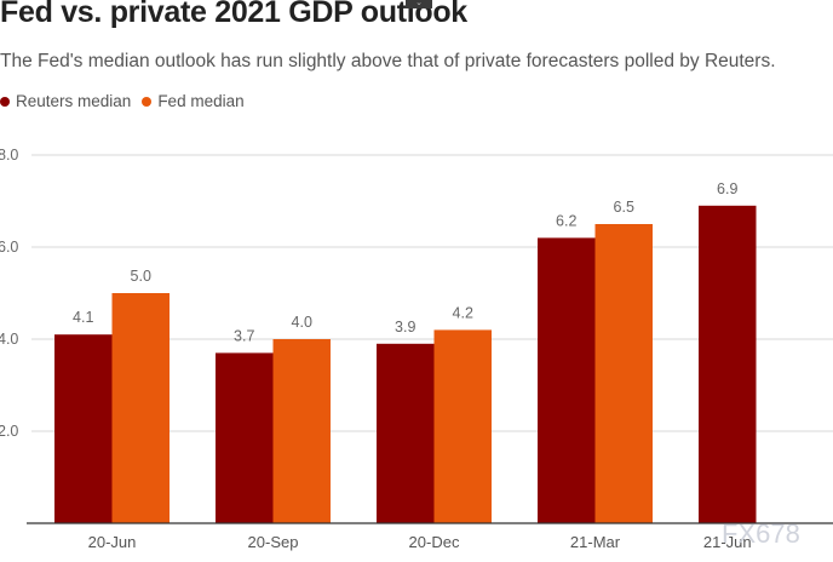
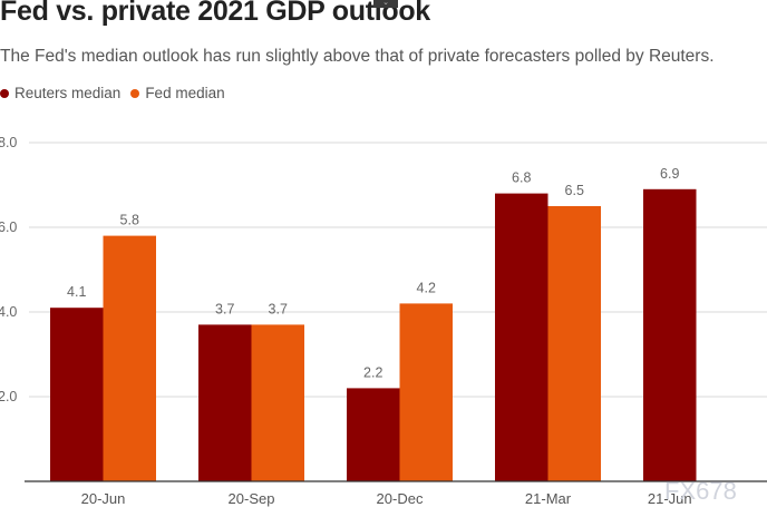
Fed median/20-Jun: 5.0 -> 5.8
Fed median/20-Sep: 4.0 -> 3.7
Reuters median/20-Dec: 3.9 -> 2.2
Reuters median/21-Mar: 6.2 -> 6.8
